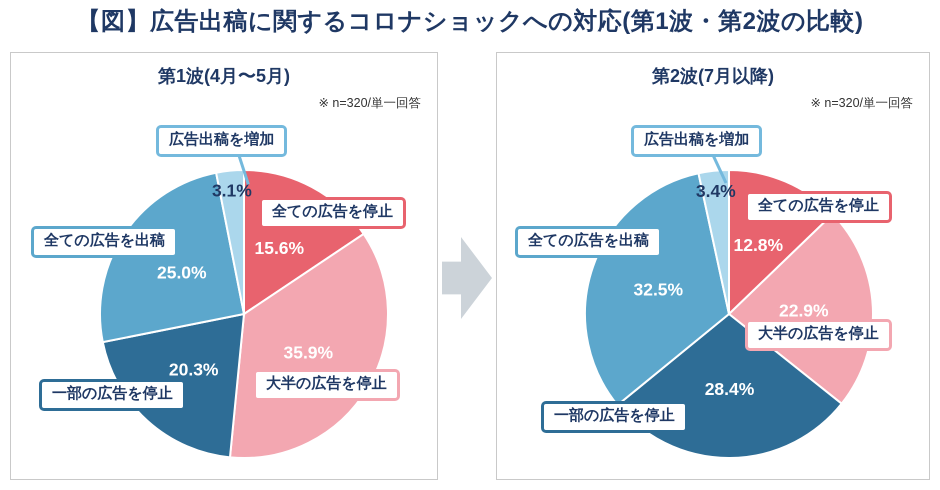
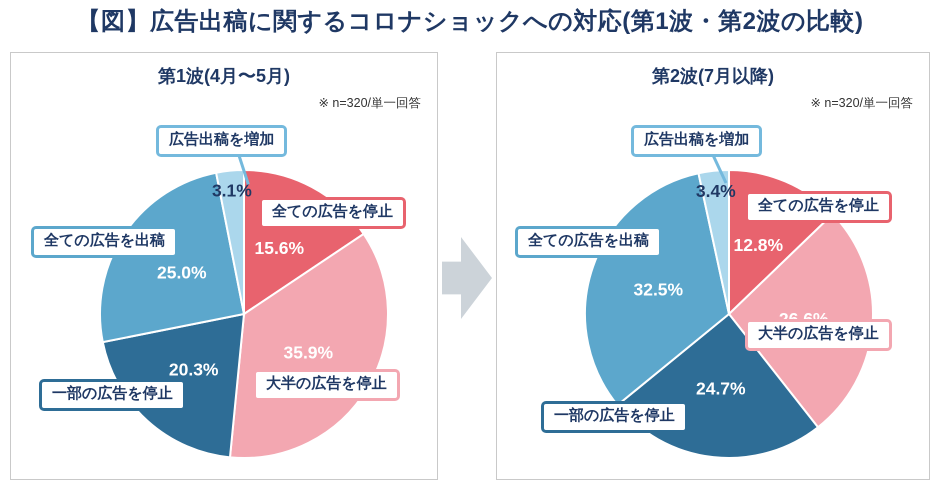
第2波(7月以降)/大半の広告を停止: 22.9% -> 26.6%
第2波(7月以降)/一部の広告を停止: 28.4% -> 24.7%
